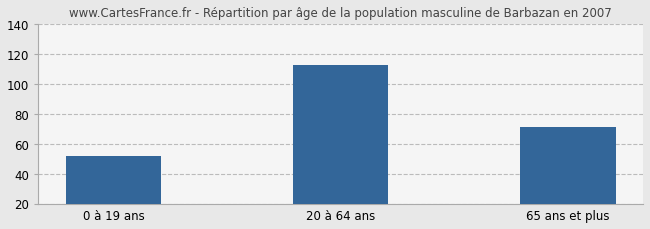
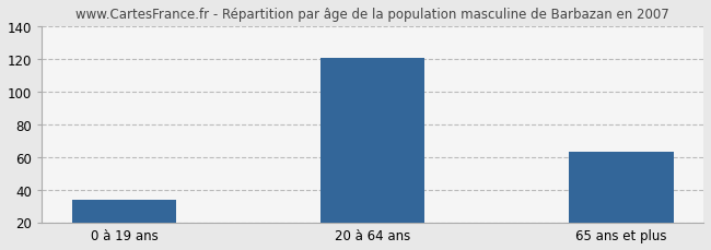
0 à 19 ans: 52 -> 34
20 à 64 ans: 113 -> 121
65 ans et plus: 71 -> 63
